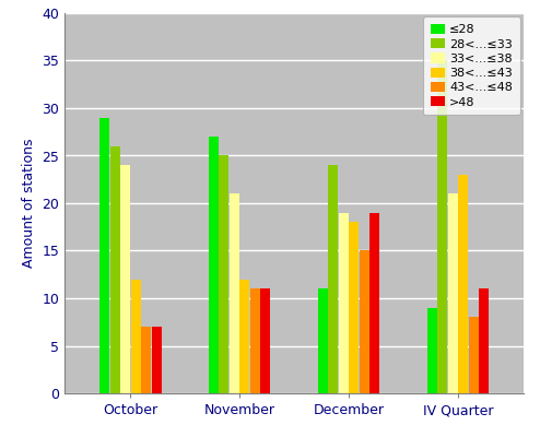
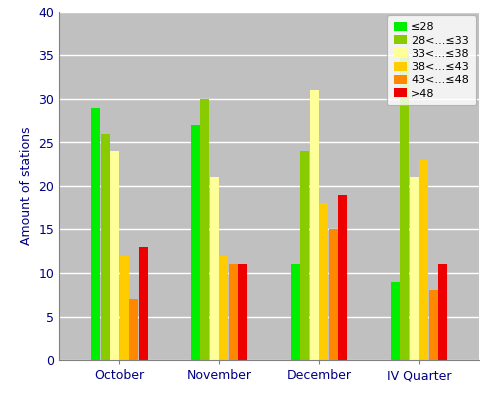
>48/October: 7 -> 13
28<...≤33/November: 25 -> 30
33<...≤38/December: 19 -> 31
